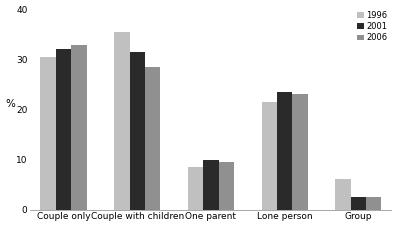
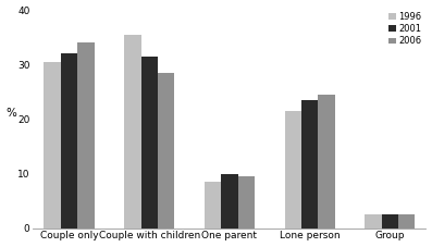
2006/Couple only: 32.8 -> 34.0
2006/Lone person: 23.0 -> 24.5
1996/Group: 6.2 -> 2.5
